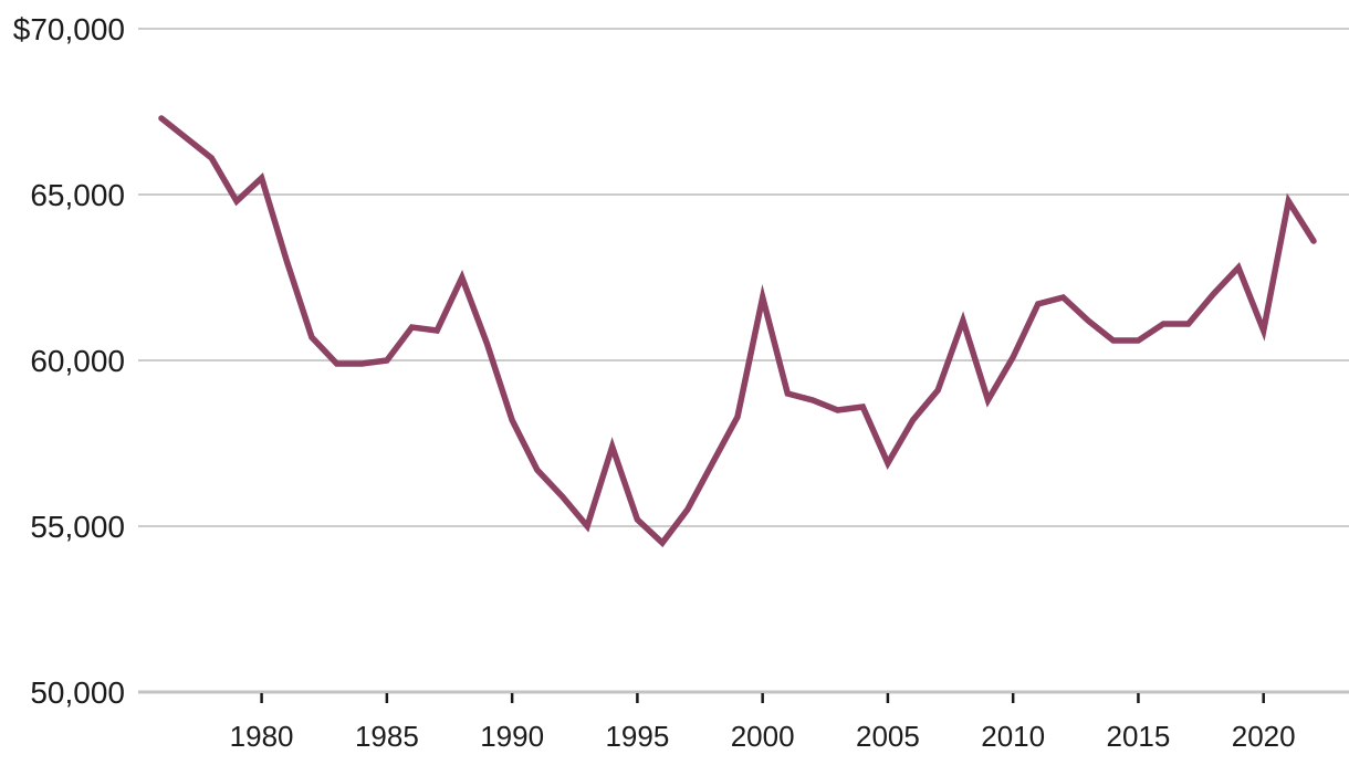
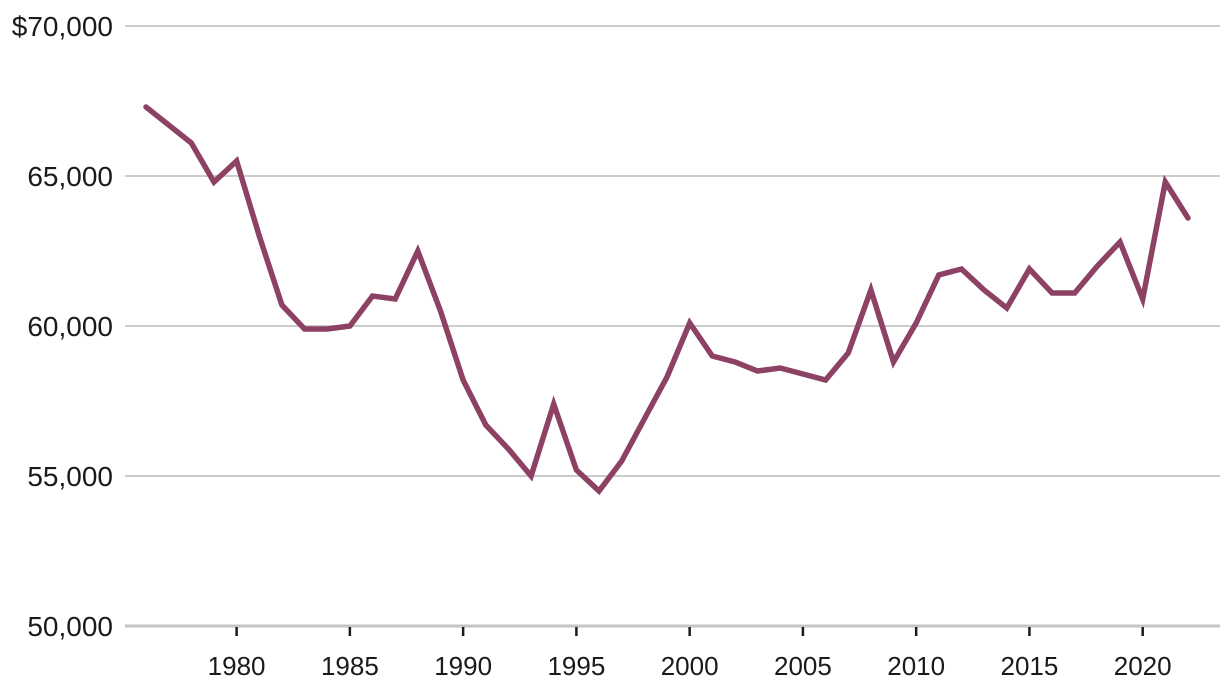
2000: $61900 -> $60100
2005: $56900 -> $58400
2015: $60600 -> $61900
